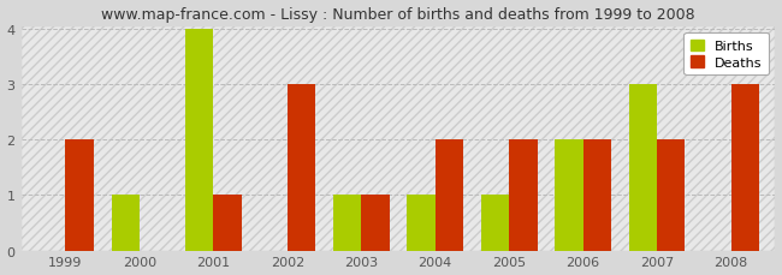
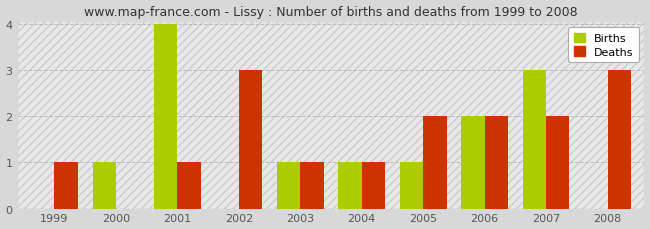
Deaths/1999: 2 -> 1
Deaths/2004: 2 -> 1
